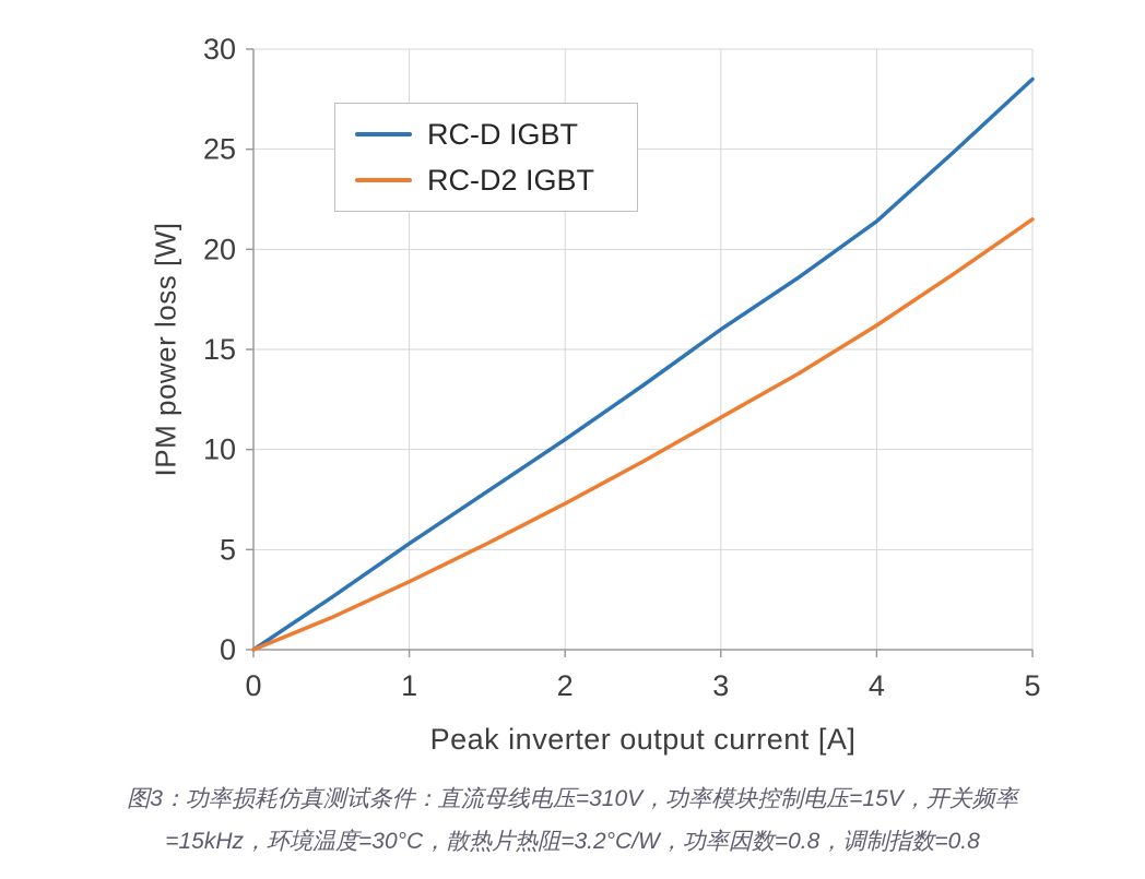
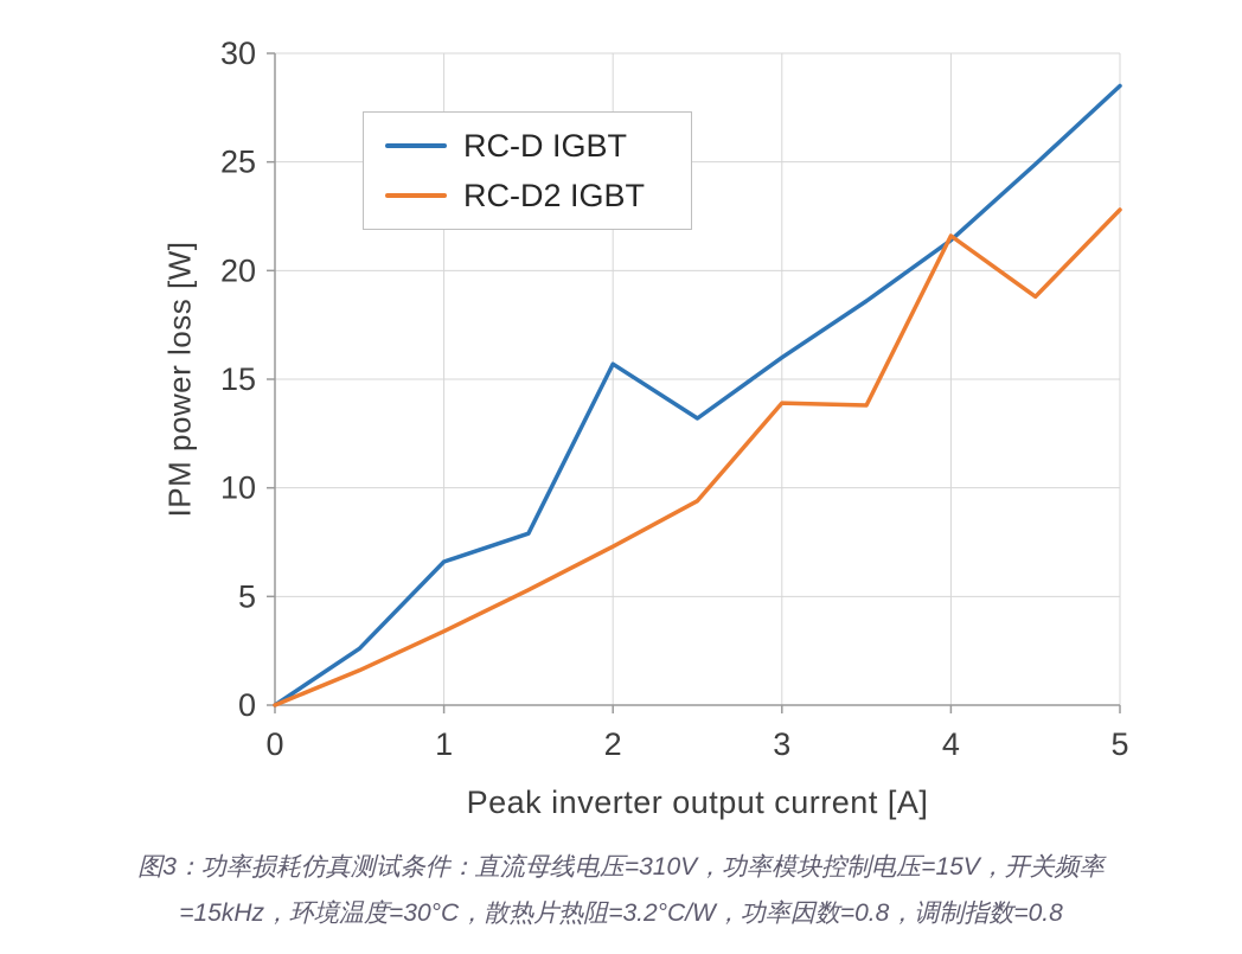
RC-D IGBT/1: 5.3 -> 6.6
RC-D IGBT/2: 10.5 -> 15.7
RC-D2 IGBT/3: 11.6 -> 13.9
RC-D2 IGBT/4: 16.2 -> 21.6
RC-D2 IGBT/5: 21.5 -> 22.8
